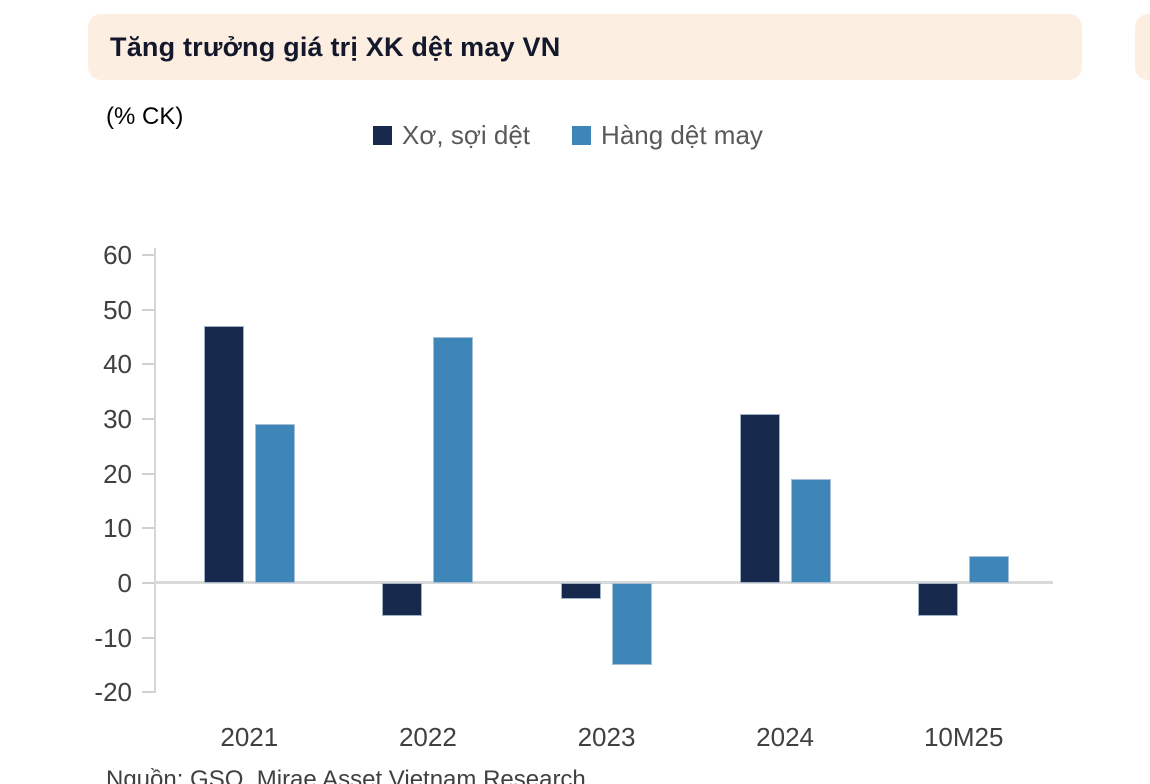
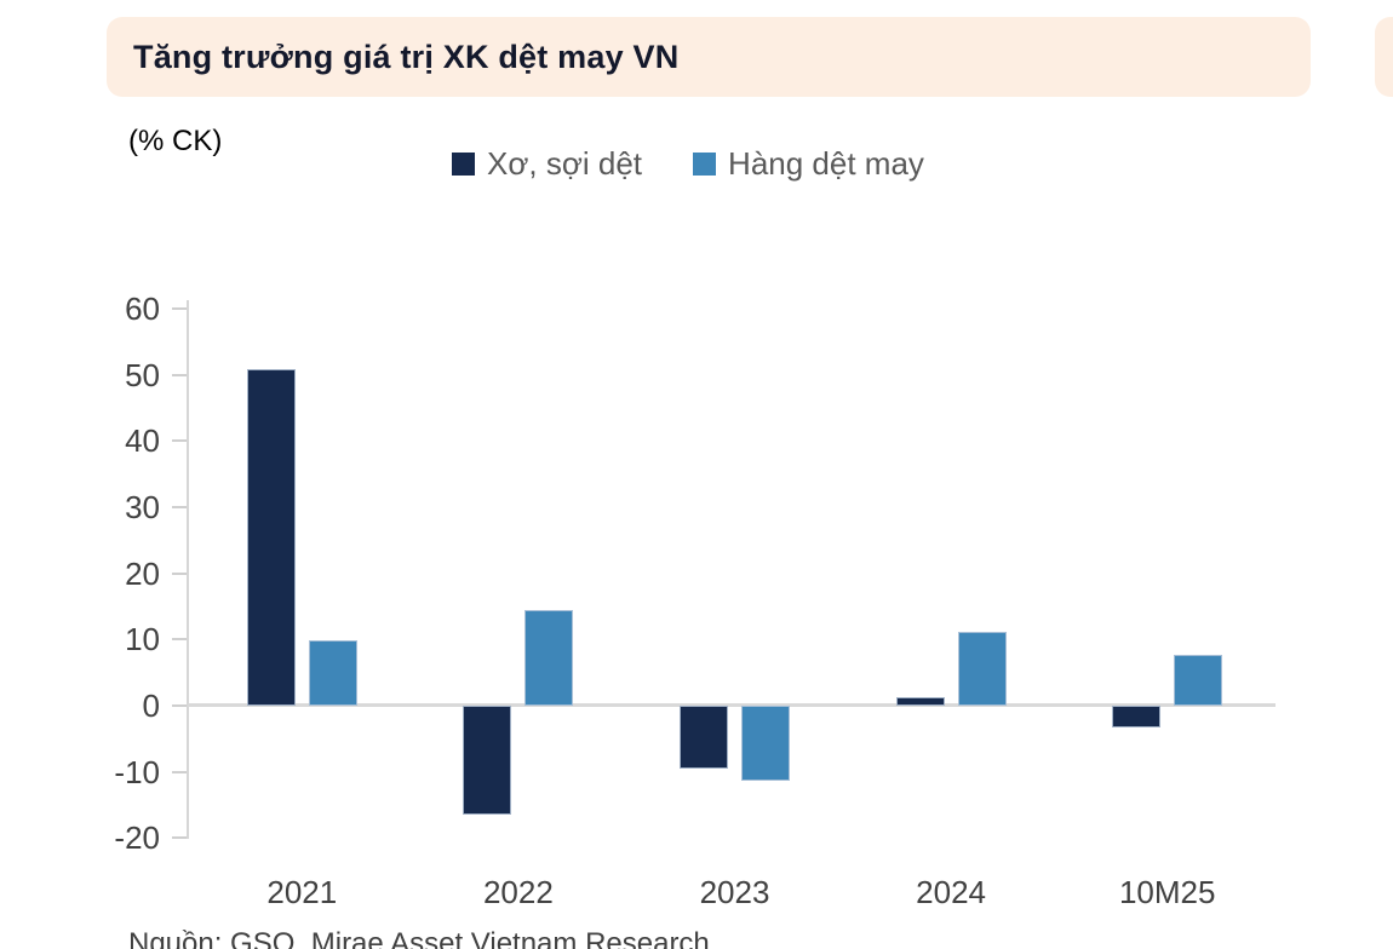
Xơ, sợi dệt/2021: 47 -> 51
Hàng dệt may/2021: 29 -> 10
Xơ, sợi dệt/2022: -6 -> -16
Hàng dệt may/2022: 45 -> 14
Xơ, sợi dệt/2023: -3 -> -10
Hàng dệt may/2023: -15 -> -11
Xơ, sợi dệt/2024: 31 -> 1
Hàng dệt may/2024: 19 -> 11
Xơ, sợi dệt/10M25: -6 -> -3
Hàng dệt may/10M25: 5 -> 8
